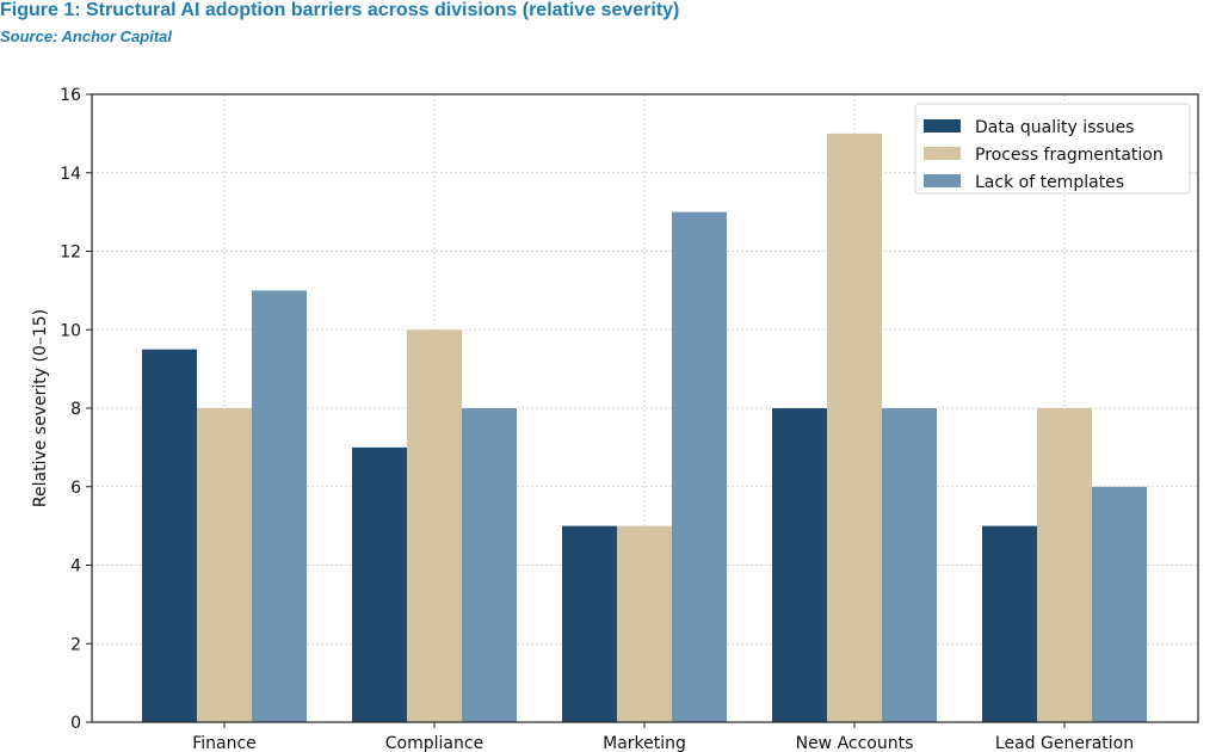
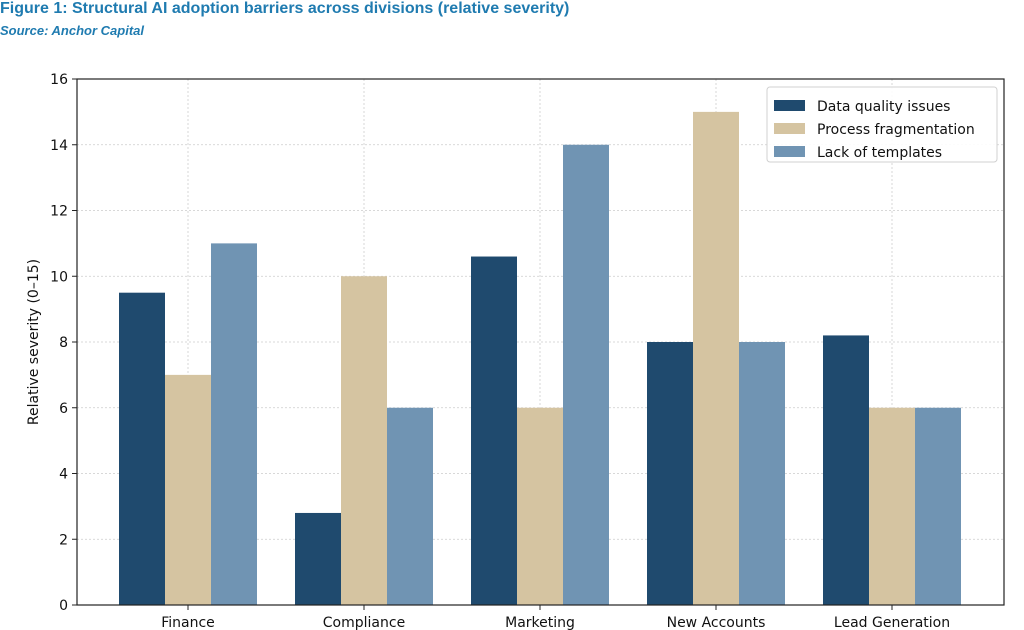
Process fragmentation/Finance: 8 -> 7
Data quality issues/Compliance: 7.0 -> 2.8
Lack of templates/Compliance: 8 -> 6
Data quality issues/Marketing: 5.0 -> 10.6
Process fragmentation/Marketing: 5 -> 6
Lack of templates/Marketing: 13 -> 14
Data quality issues/Lead Generation: 5.0 -> 8.2
Process fragmentation/Lead Generation: 8 -> 6
